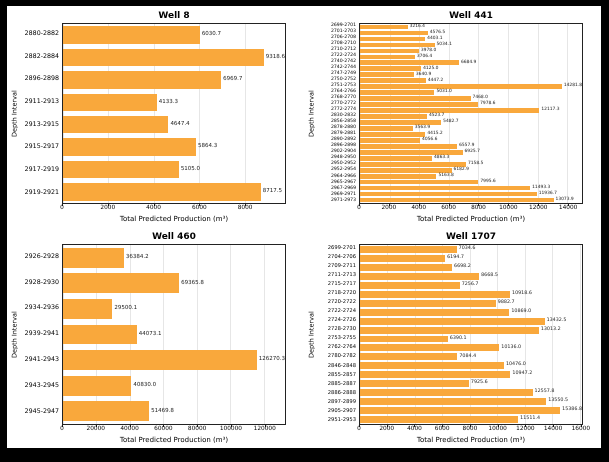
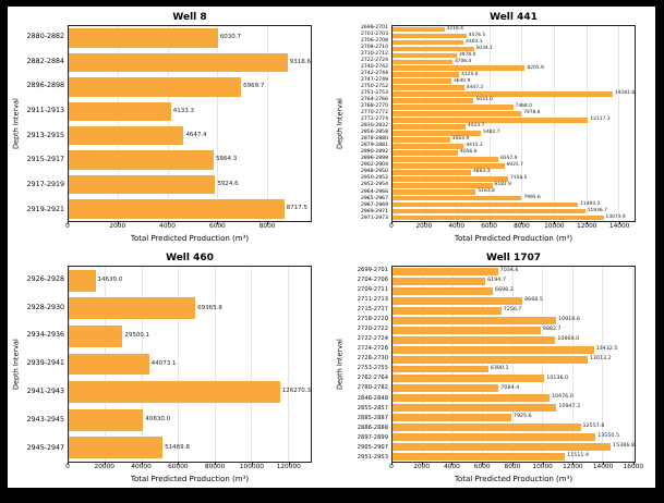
Well 8/2917-2919: 5105.0 -> 5924.6
Well 441/2740-2742: 6684.9 -> 8205.9
Well 460/2926-2928: 36384.2 -> 14639.0
